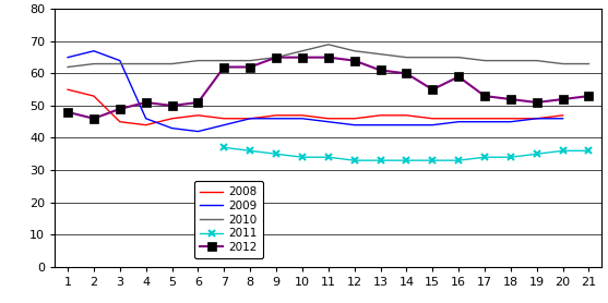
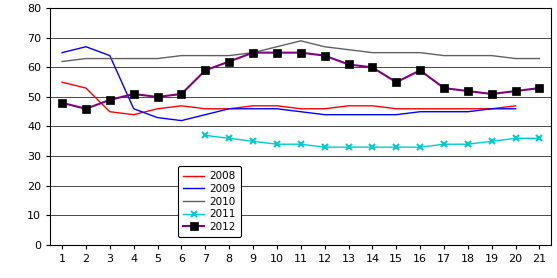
2012/7: 62 -> 59
